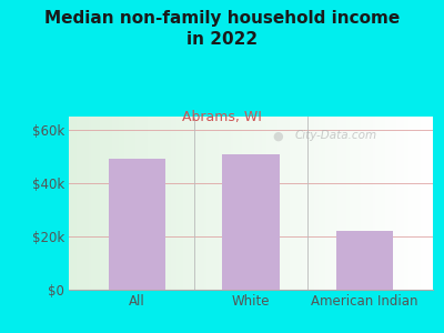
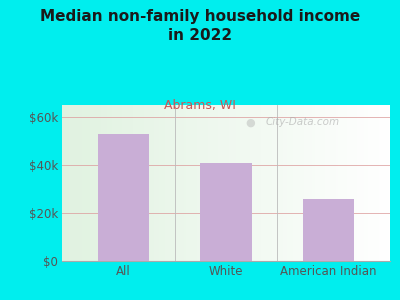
All: $49k -> $53k
White: $51k -> $41k
American Indian: $22k -> $26k
